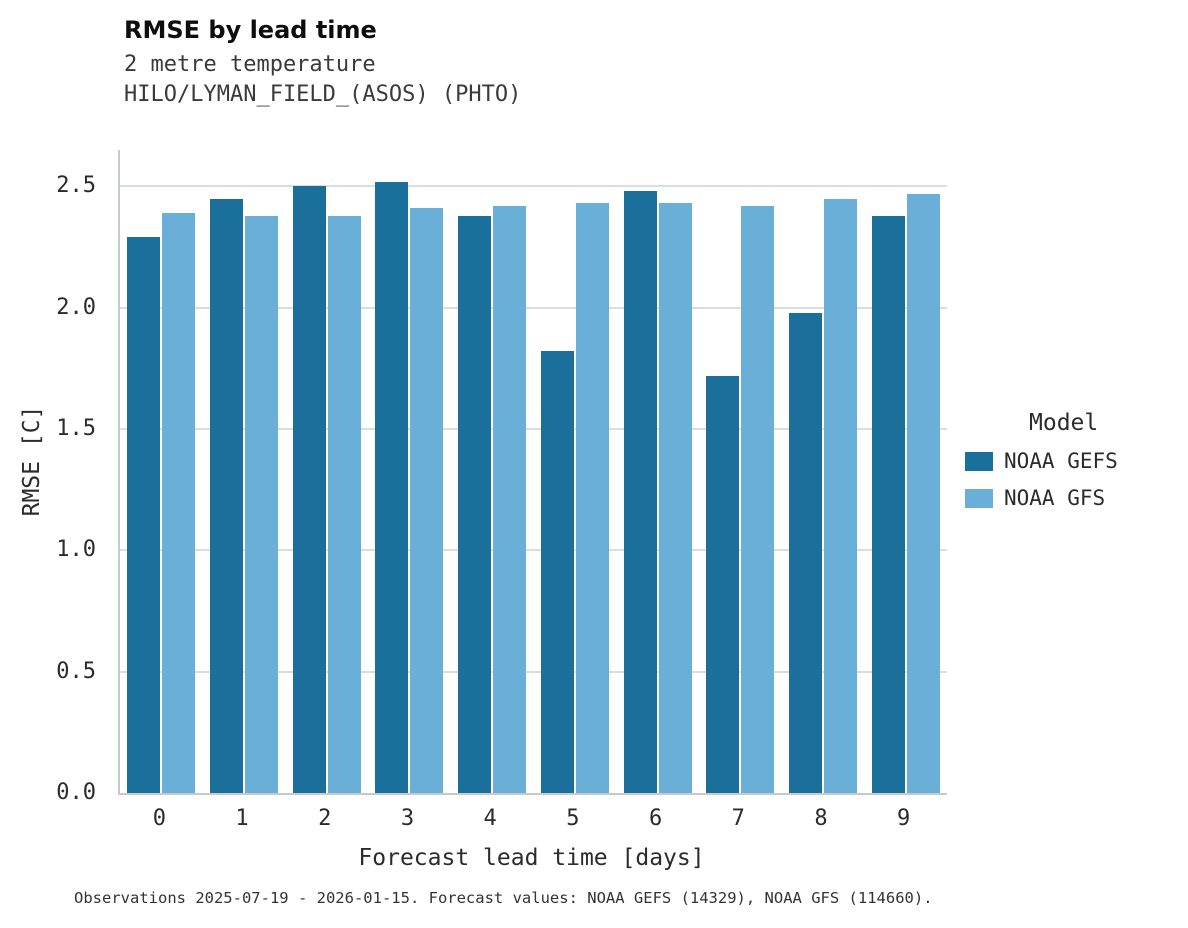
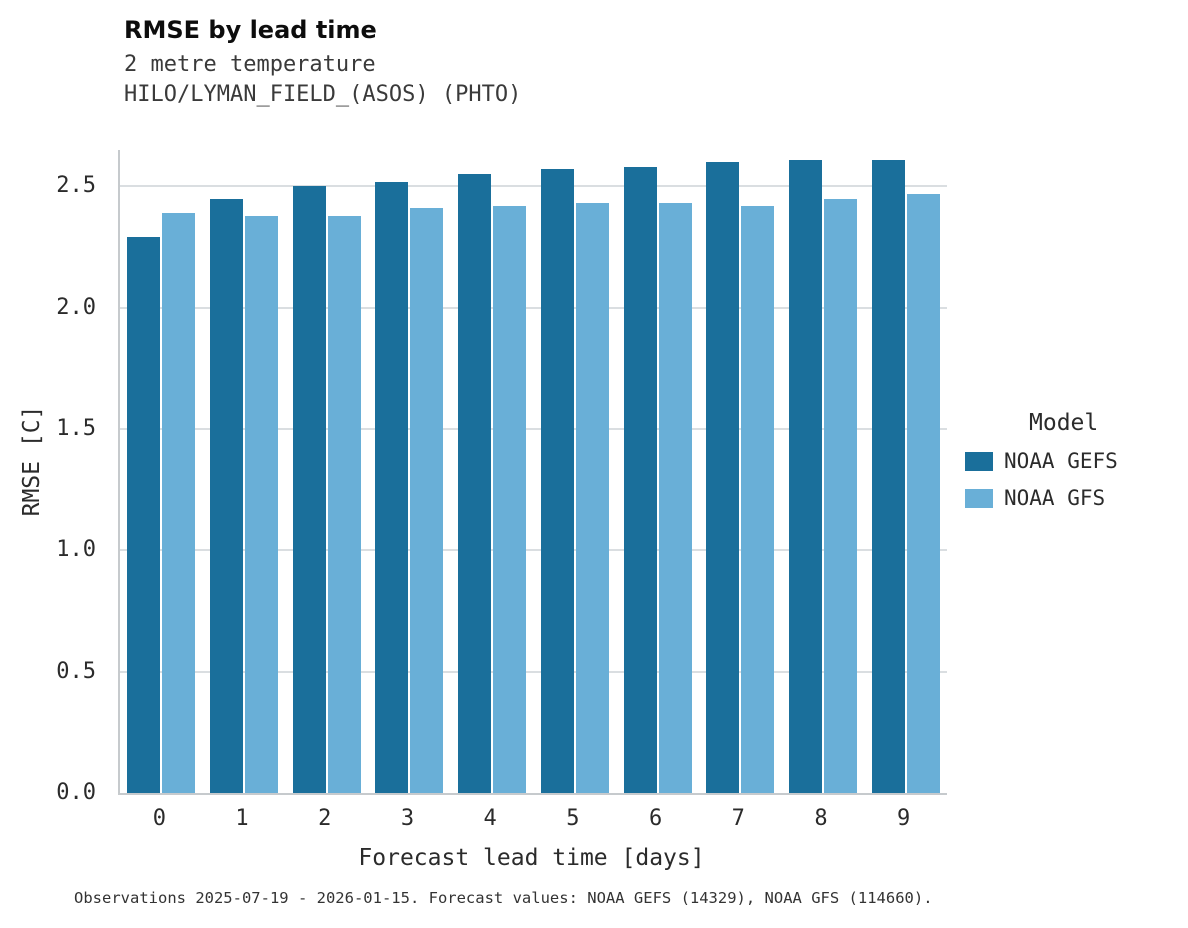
NOAA GEFS/4: 2.38 -> 2.55
NOAA GEFS/5: 1.82 -> 2.57
NOAA GEFS/6: 2.48 -> 2.58
NOAA GEFS/7: 1.72 -> 2.60
NOAA GEFS/8: 1.98 -> 2.61
NOAA GEFS/9: 2.38 -> 2.61
